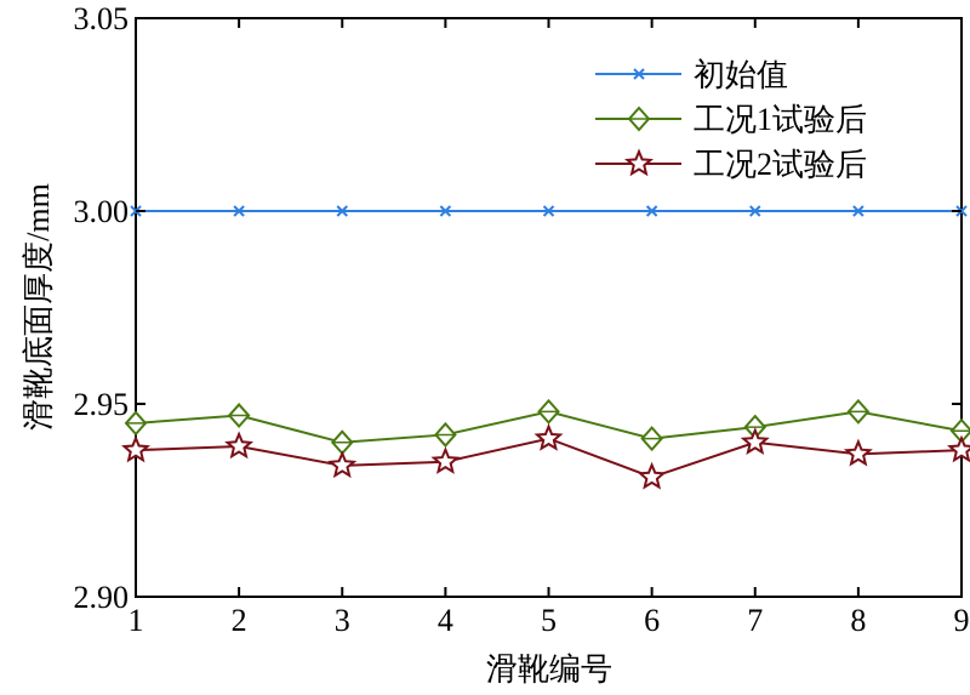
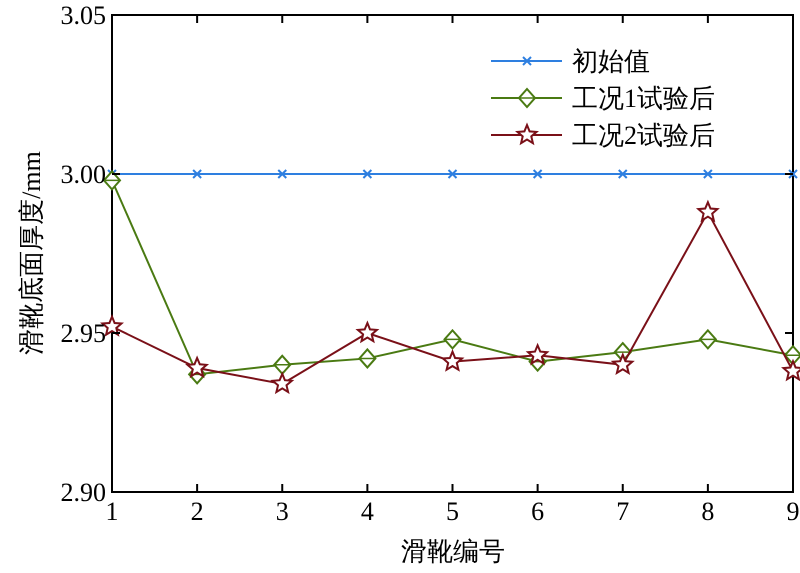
工况1试验后/1: 2.945 -> 2.998
工况2试验后/1: 2.938 -> 2.952
工况1试验后/2: 2.947 -> 2.937
工况2试验后/4: 2.935 -> 2.950
工况2试验后/6: 2.931 -> 2.943
工况2试验后/8: 2.937 -> 2.988
